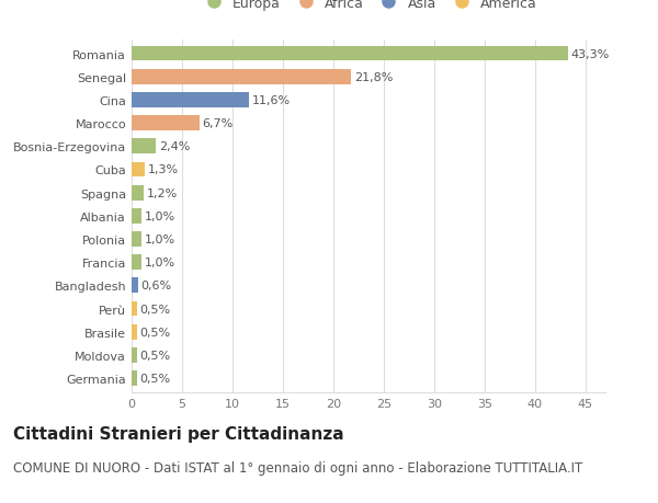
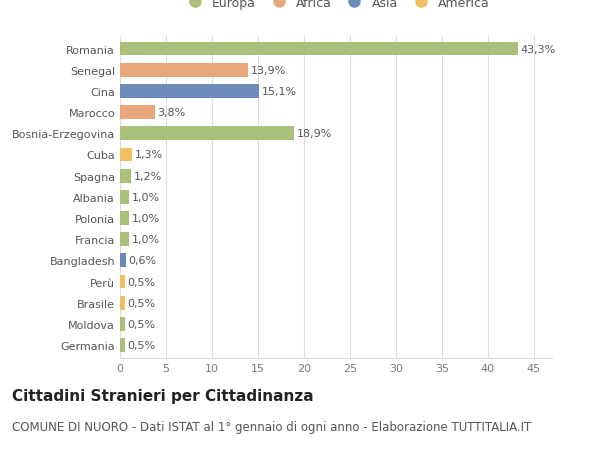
Senegal: 21,8% -> 13,9%
Cina: 11,6% -> 15,1%
Marocco: 6,7% -> 3,8%
Bosnia-Erzegovina: 2,4% -> 18,9%
